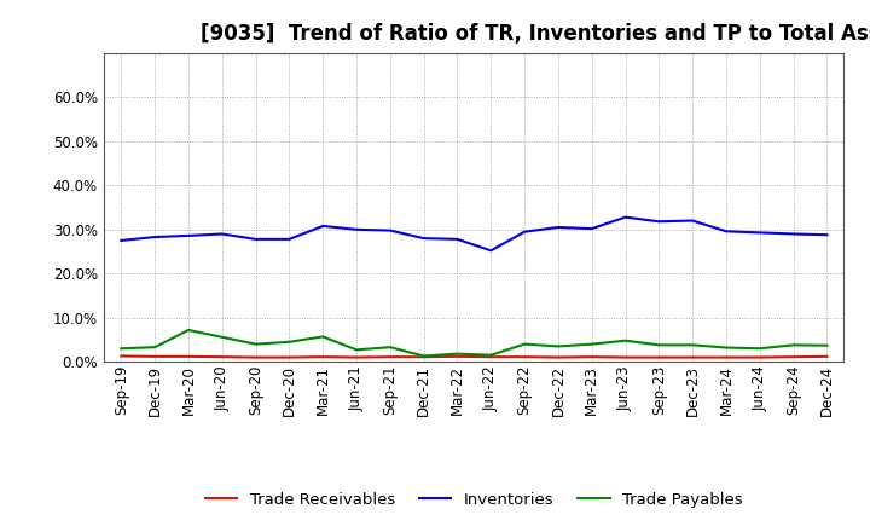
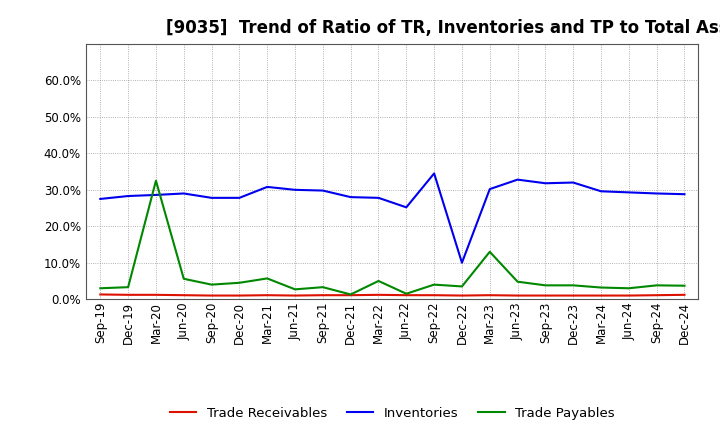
Trade Payables/Mar-20: 7.2% -> 32.5%
Trade Payables/Mar-22: 1.8% -> 5.0%
Inventories/Sep-22: 29.5% -> 34.5%
Inventories/Dec-22: 30.5% -> 10.0%
Trade Payables/Mar-23: 4.0% -> 13.0%
